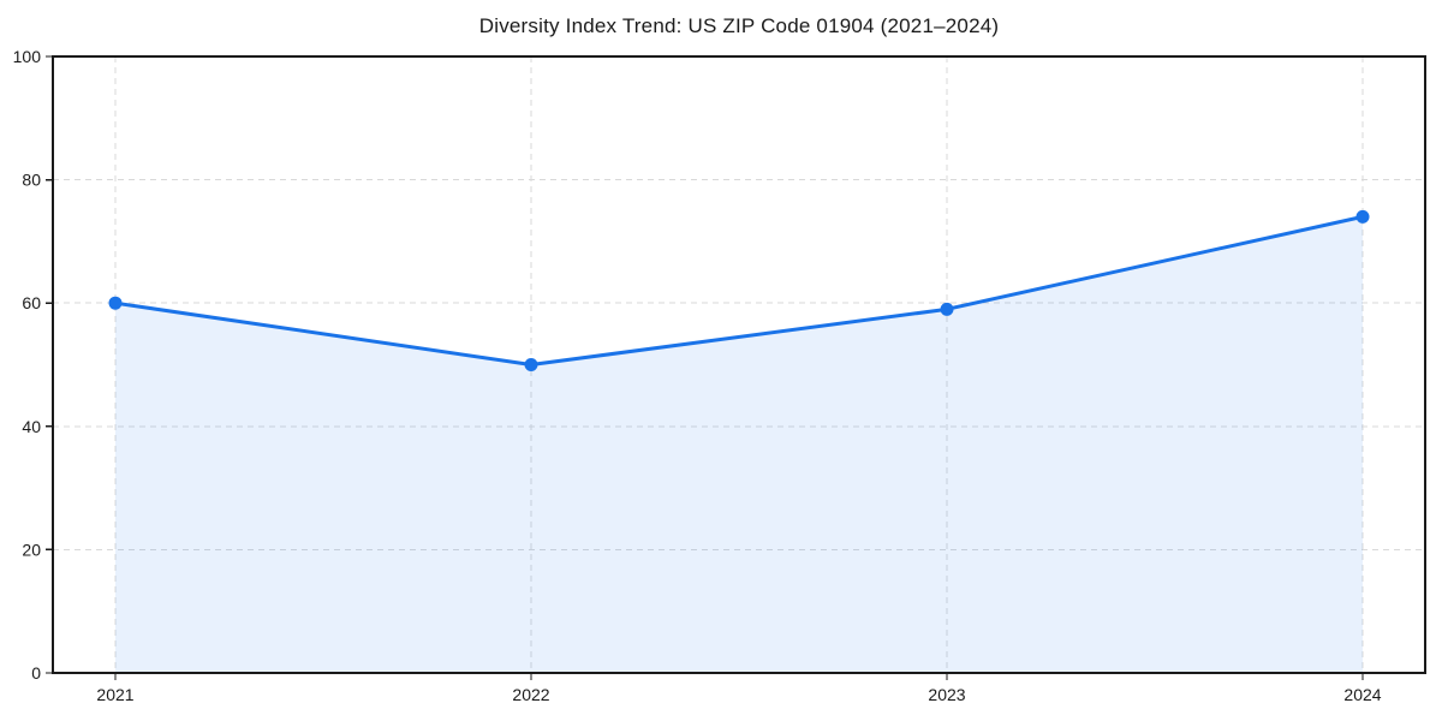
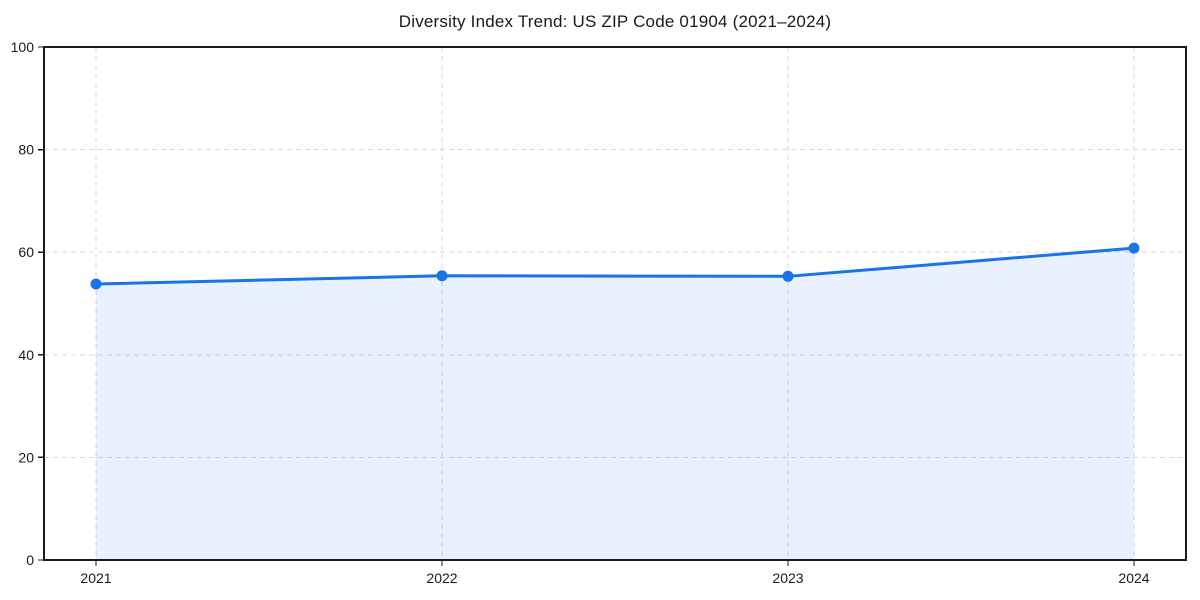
2021: 60 -> 54
2022: 50 -> 55
2023: 59 -> 55
2024: 74 -> 61
